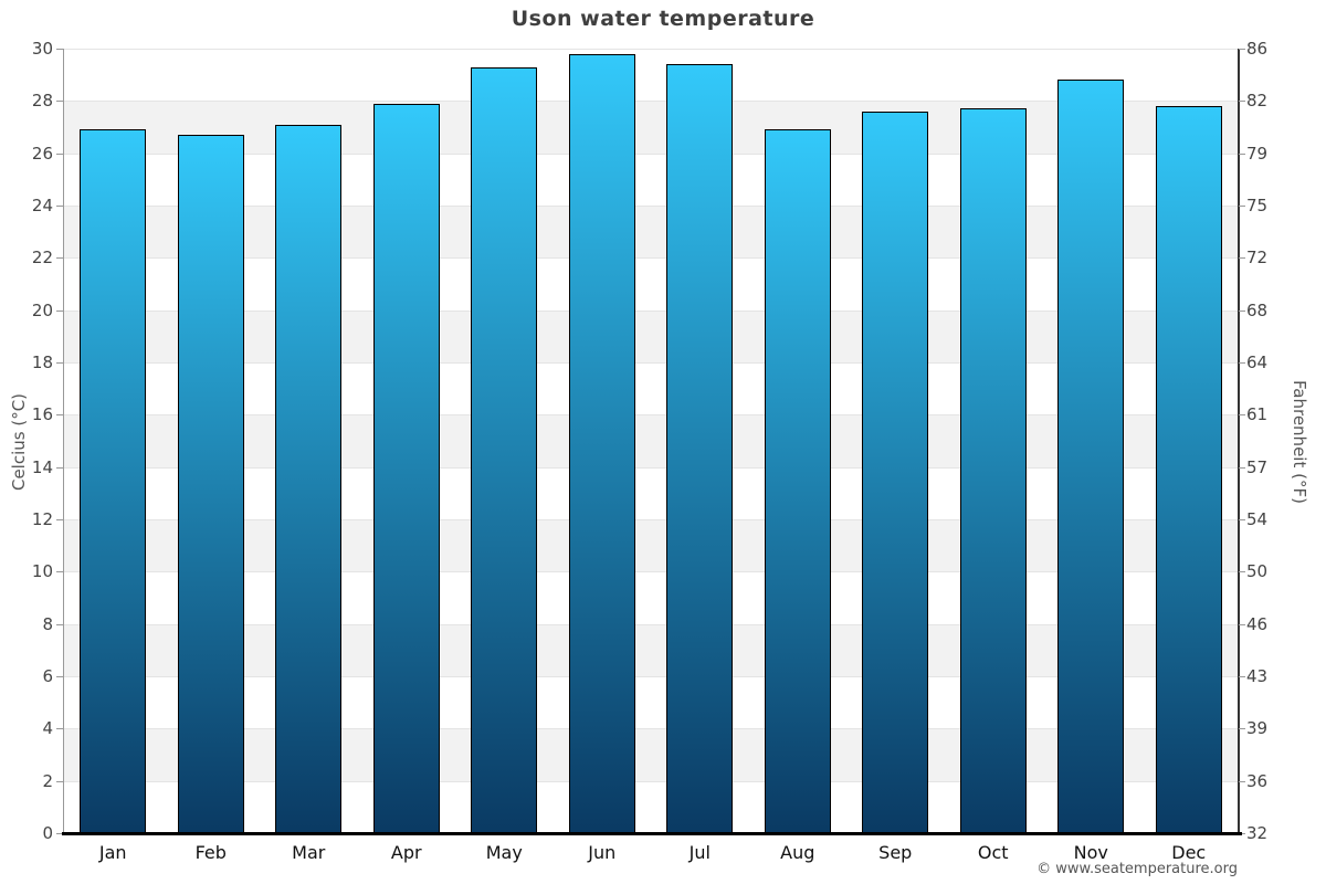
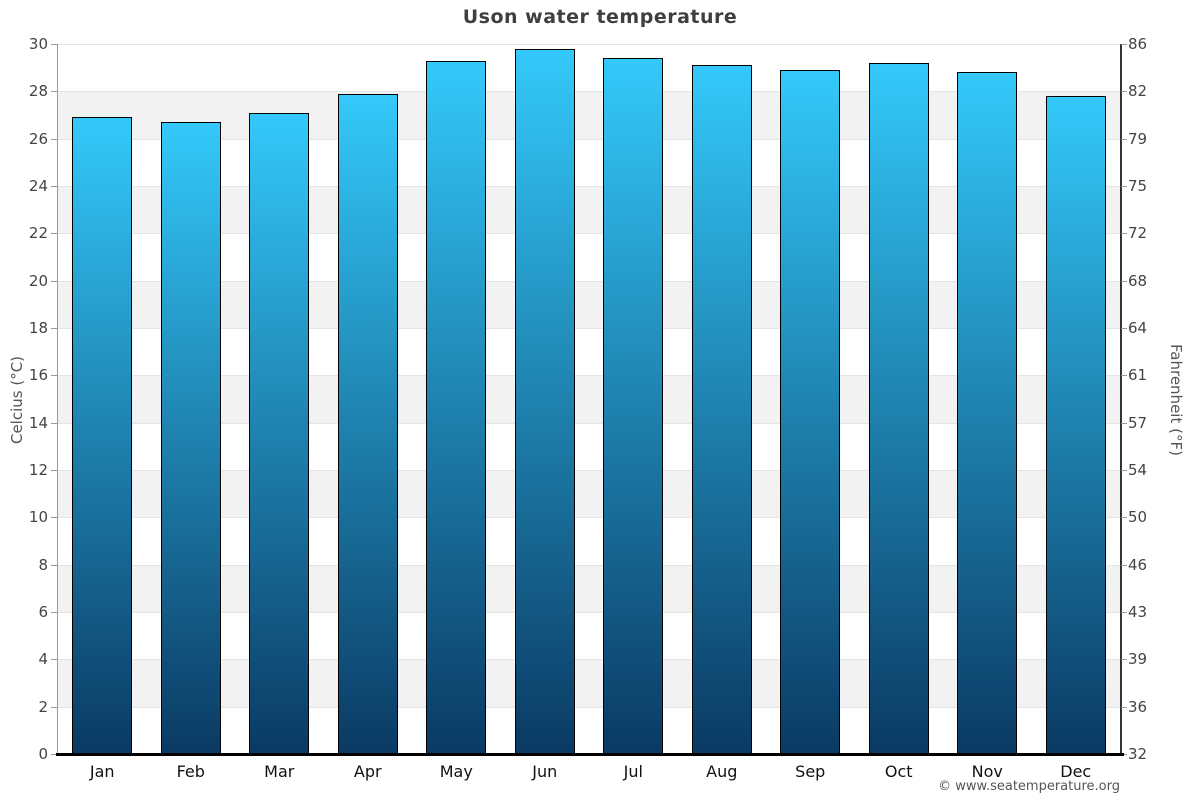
Aug: 26.9 -> 29.1
Sep: 27.6 -> 28.9
Oct: 27.7 -> 29.2
